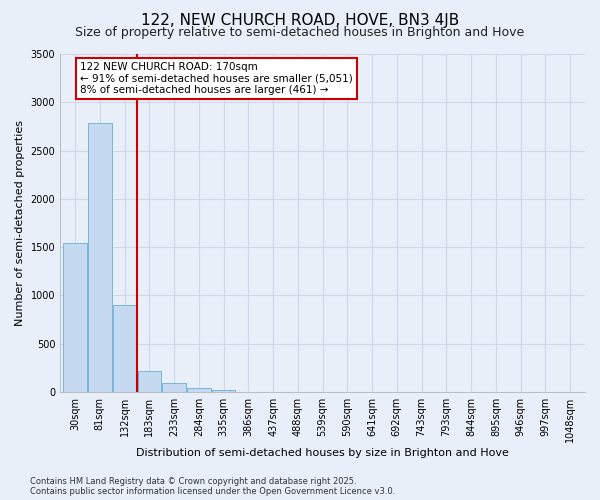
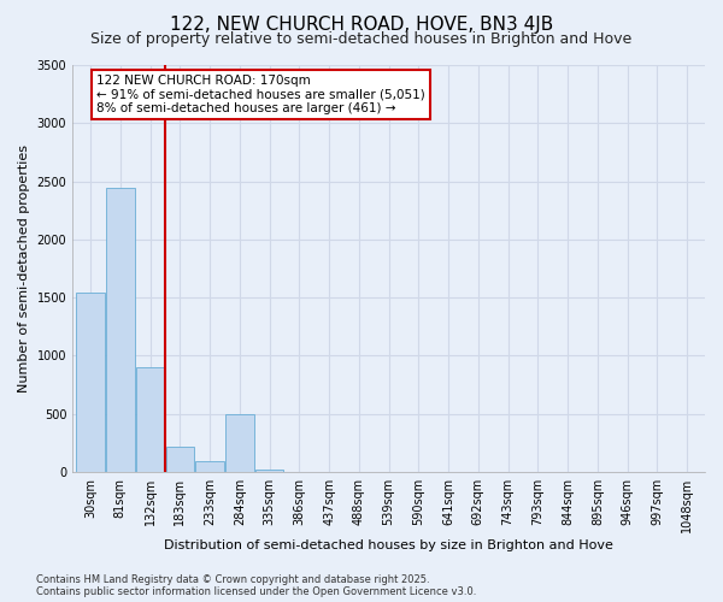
81sqm: 2780 -> 2440
284sqm: 40 -> 500
